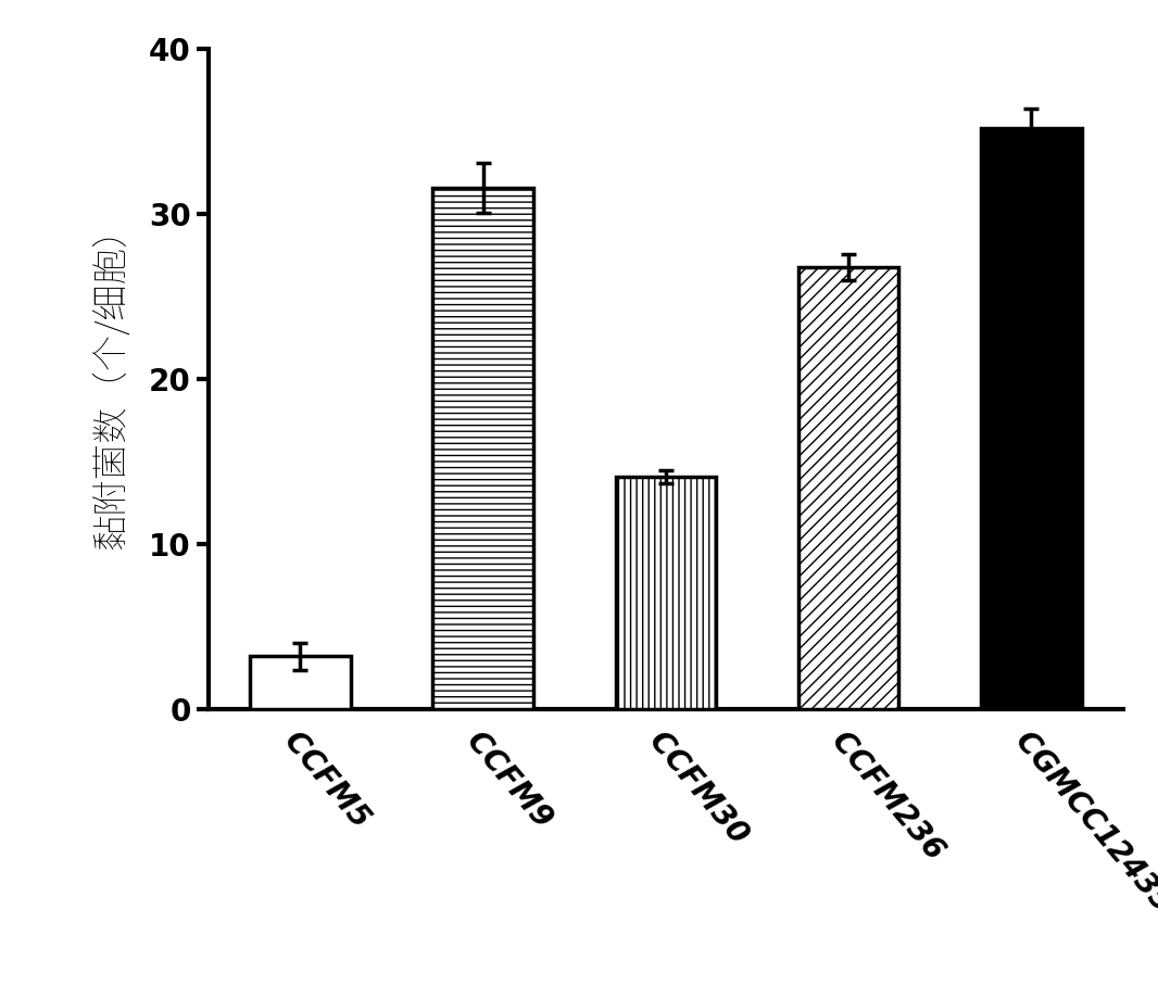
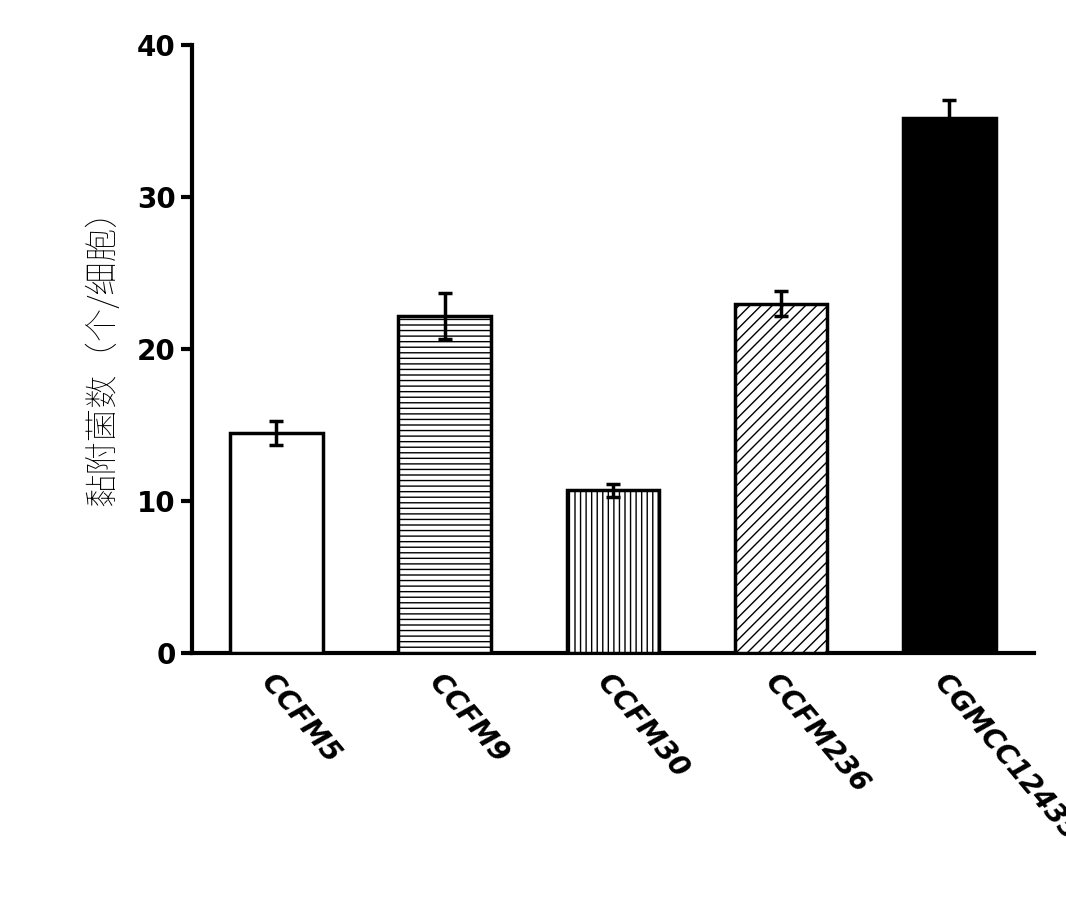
CCFM5: 3.2 -> 14.5
CCFM9: 31.6 -> 22.2
CCFM30: 14.1 -> 10.7
CCFM236: 26.8 -> 23.0
